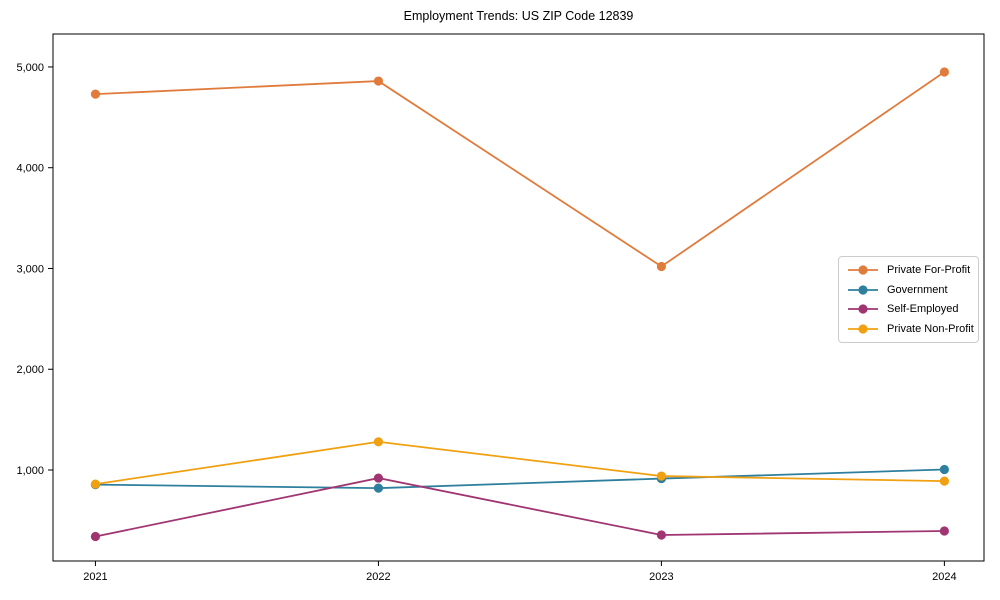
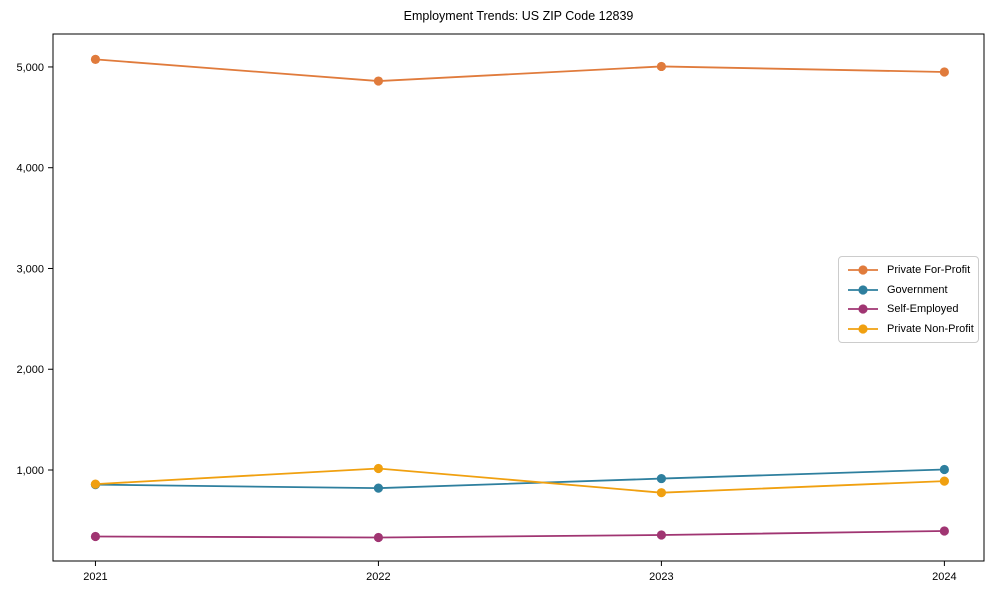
Private For-Profit/2021: 4730 -> 5080
Self-Employed/2022: 920 -> 330
Private Non-Profit/2022: 1280 -> 1020
Private For-Profit/2023: 3020 -> 5000
Private Non-Profit/2023: 940 -> 780
